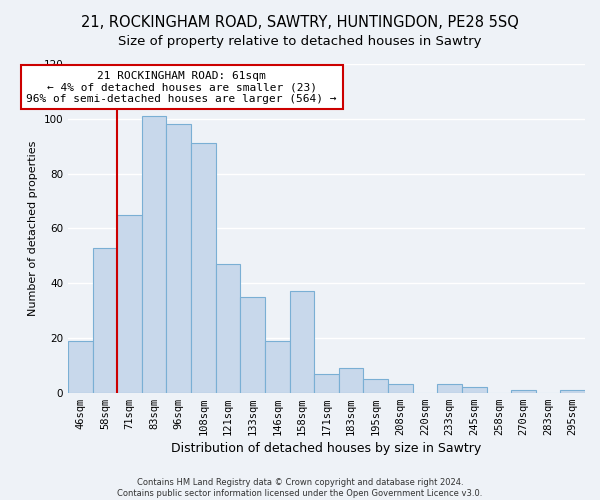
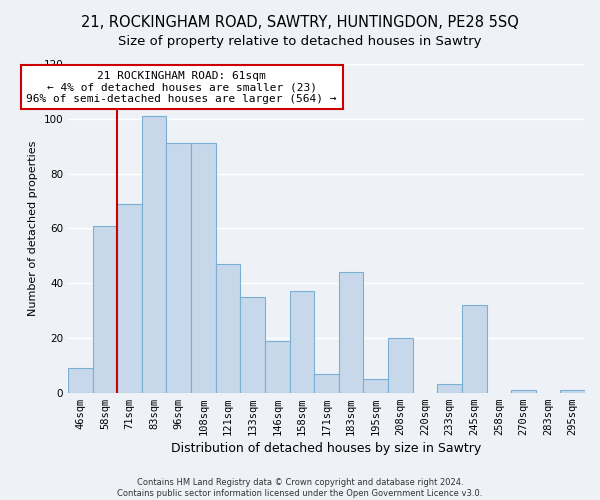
46sqm: 19 -> 9
58sqm: 53 -> 61
71sqm: 65 -> 69
96sqm: 98 -> 91
183sqm: 9 -> 44
208sqm: 3 -> 20
245sqm: 2 -> 32
